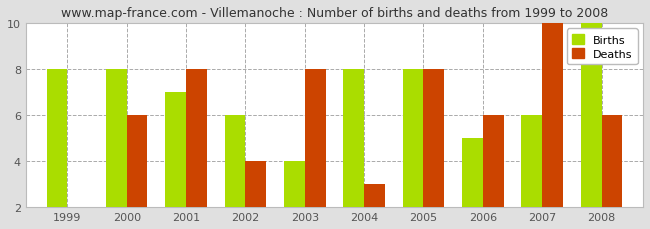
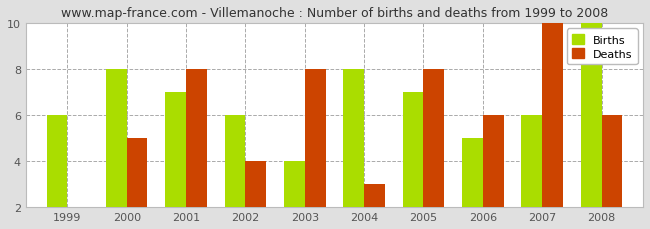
Births/1999: 8 -> 6
Deaths/2000: 6 -> 5
Births/2005: 8 -> 7
